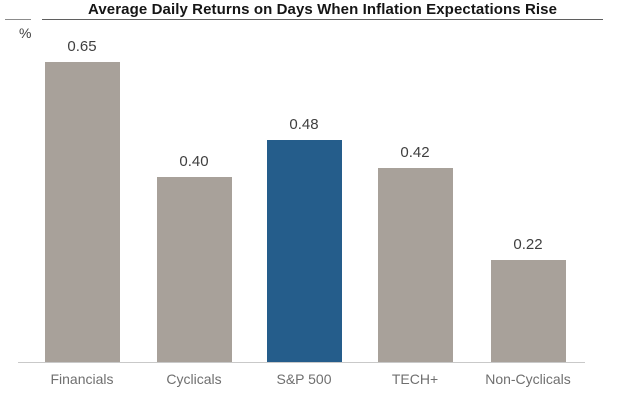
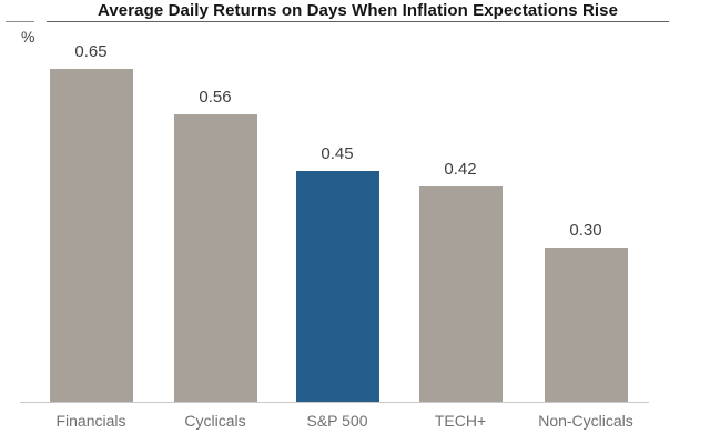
Cyclicals: 0.40 -> 0.56
S&P 500: 0.48 -> 0.45
Non-Cyclicals: 0.22 -> 0.30
